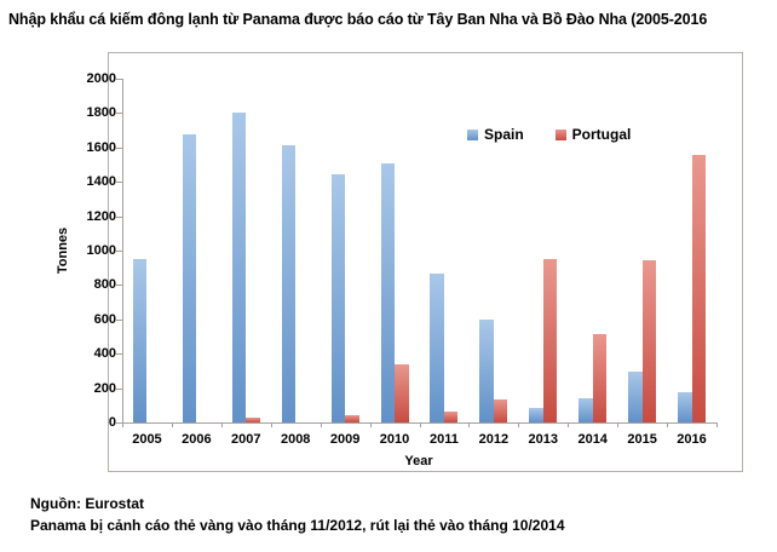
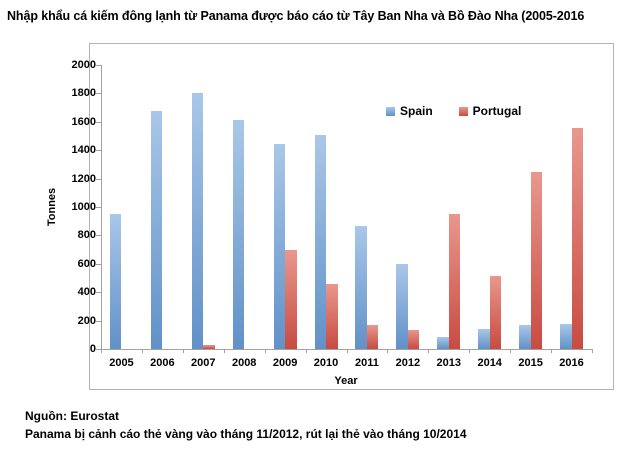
Portugal/2009: 40 -> 700
Portugal/2010: 340 -> 460
Portugal/2011: 60 -> 170
Spain/2015: 300 -> 170
Portugal/2015: 940 -> 1250
